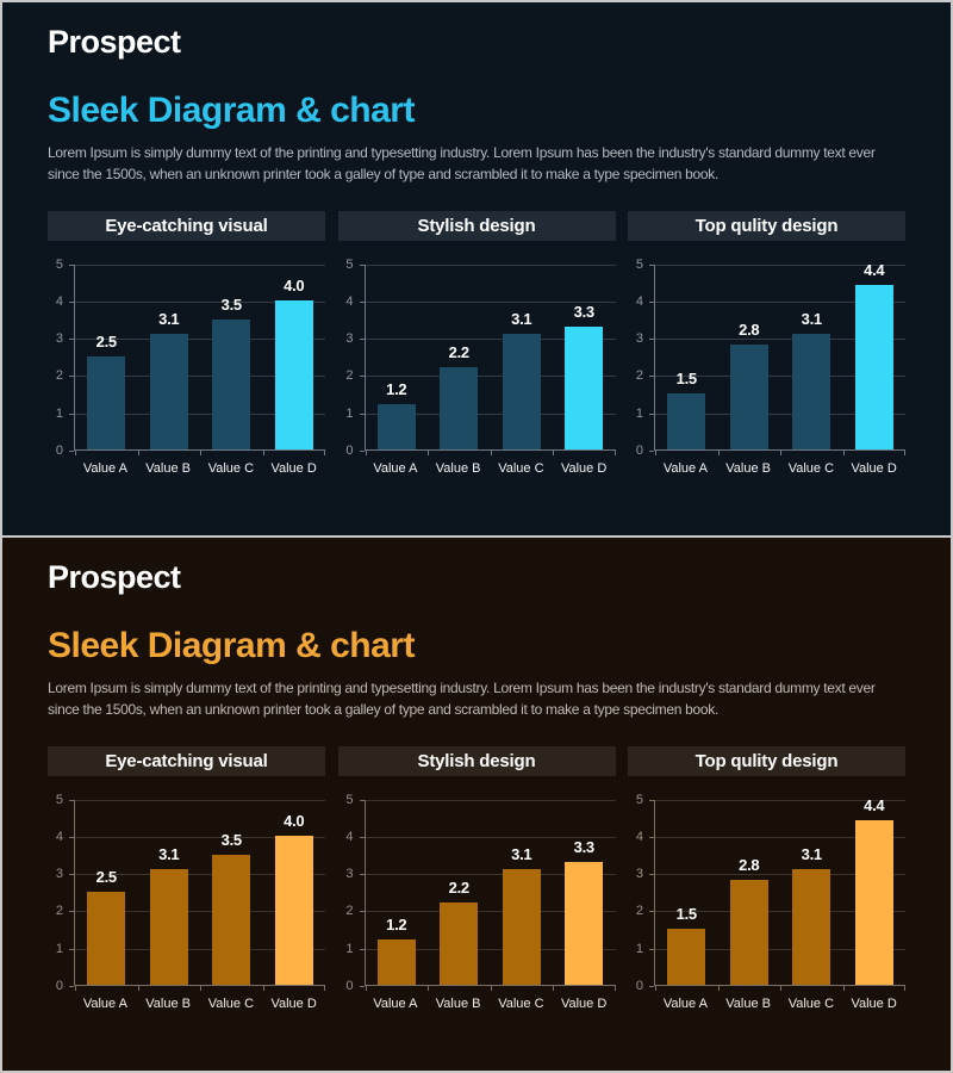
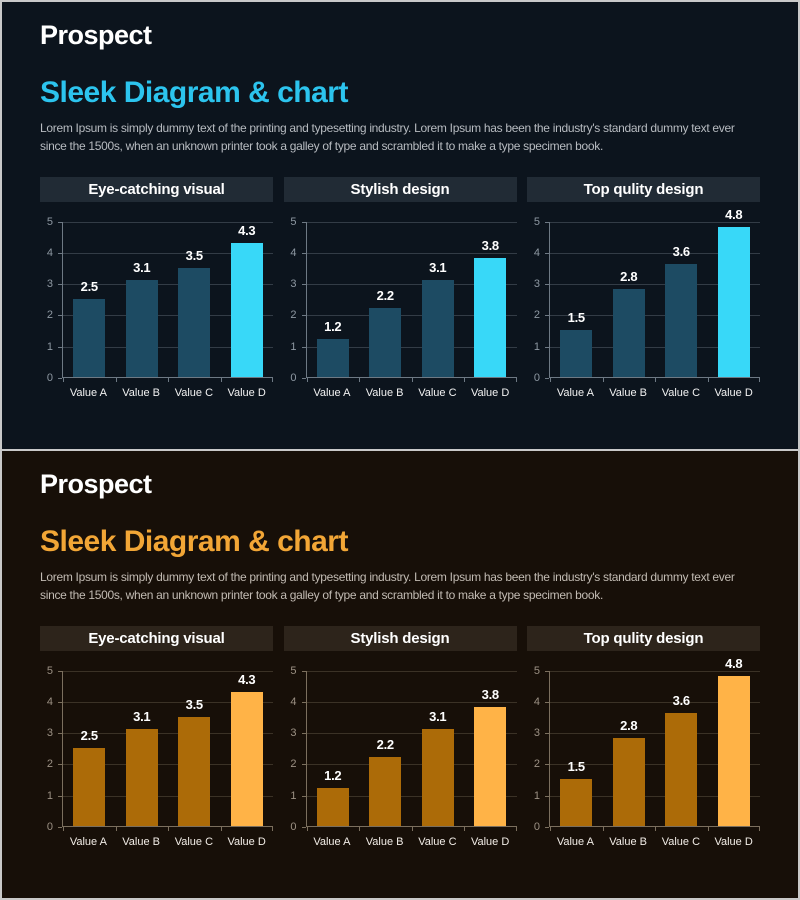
Eye-catching visual/Value D: 4.0 -> 4.3
Stylish design/Value D: 3.3 -> 3.8
Top qulity design/Value C: 3.1 -> 3.6
Top qulity design/Value D: 4.4 -> 4.8
